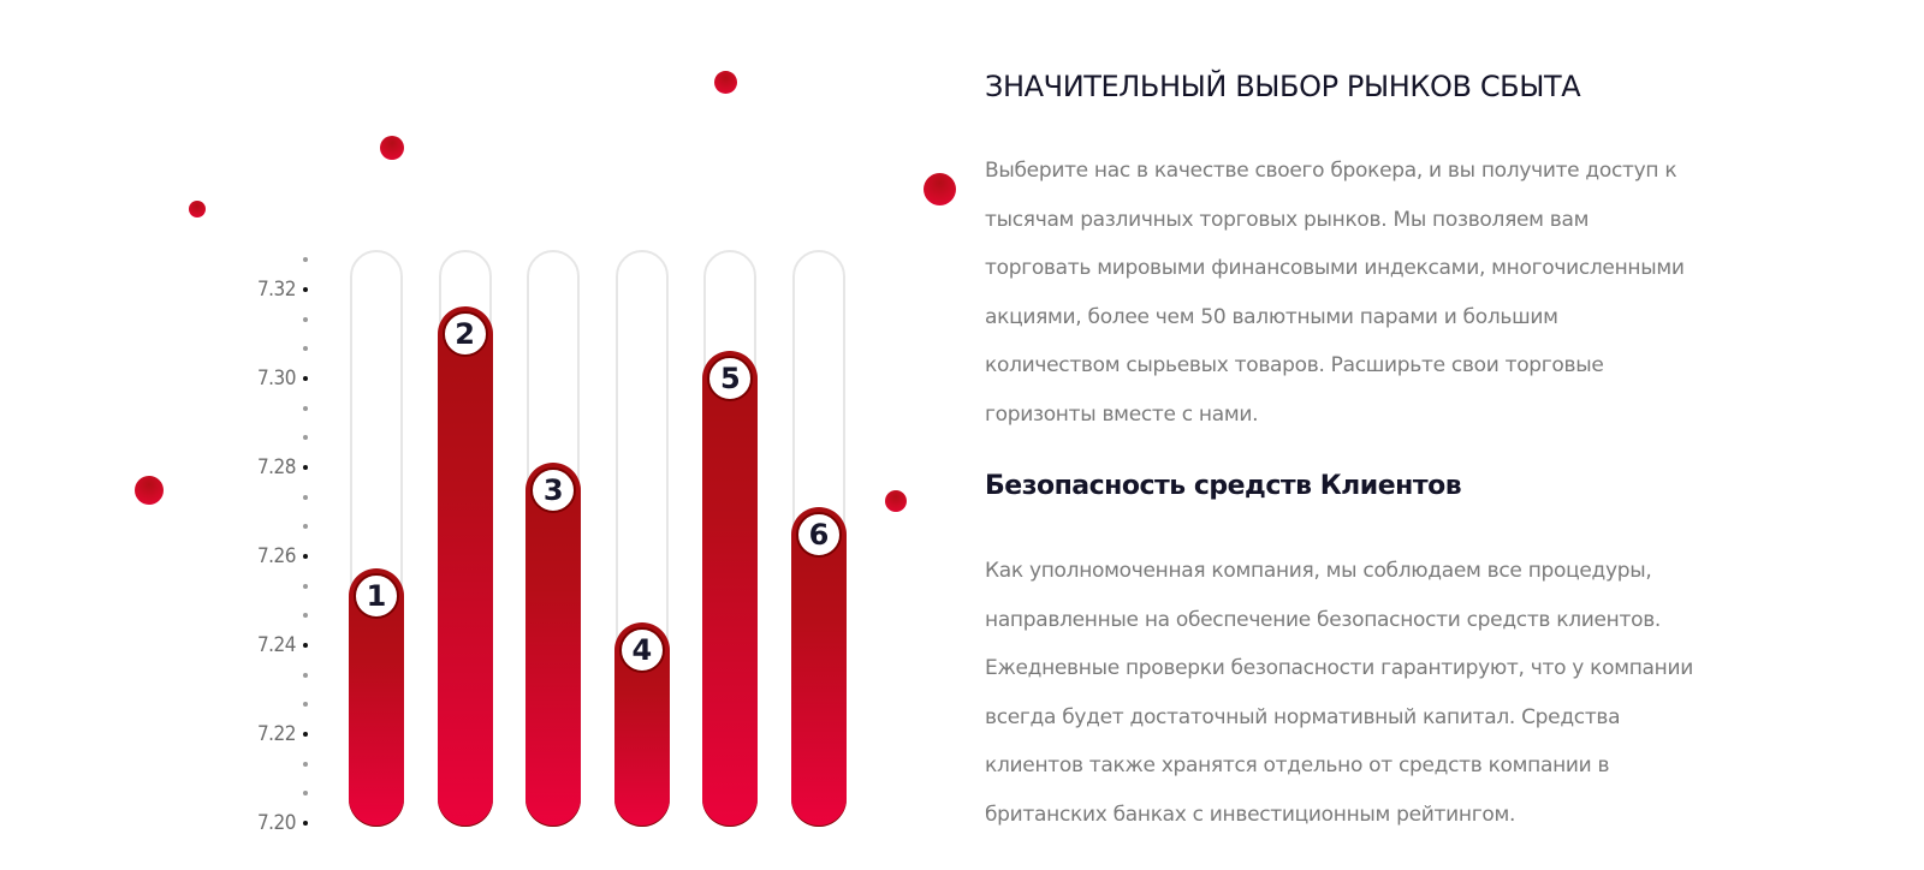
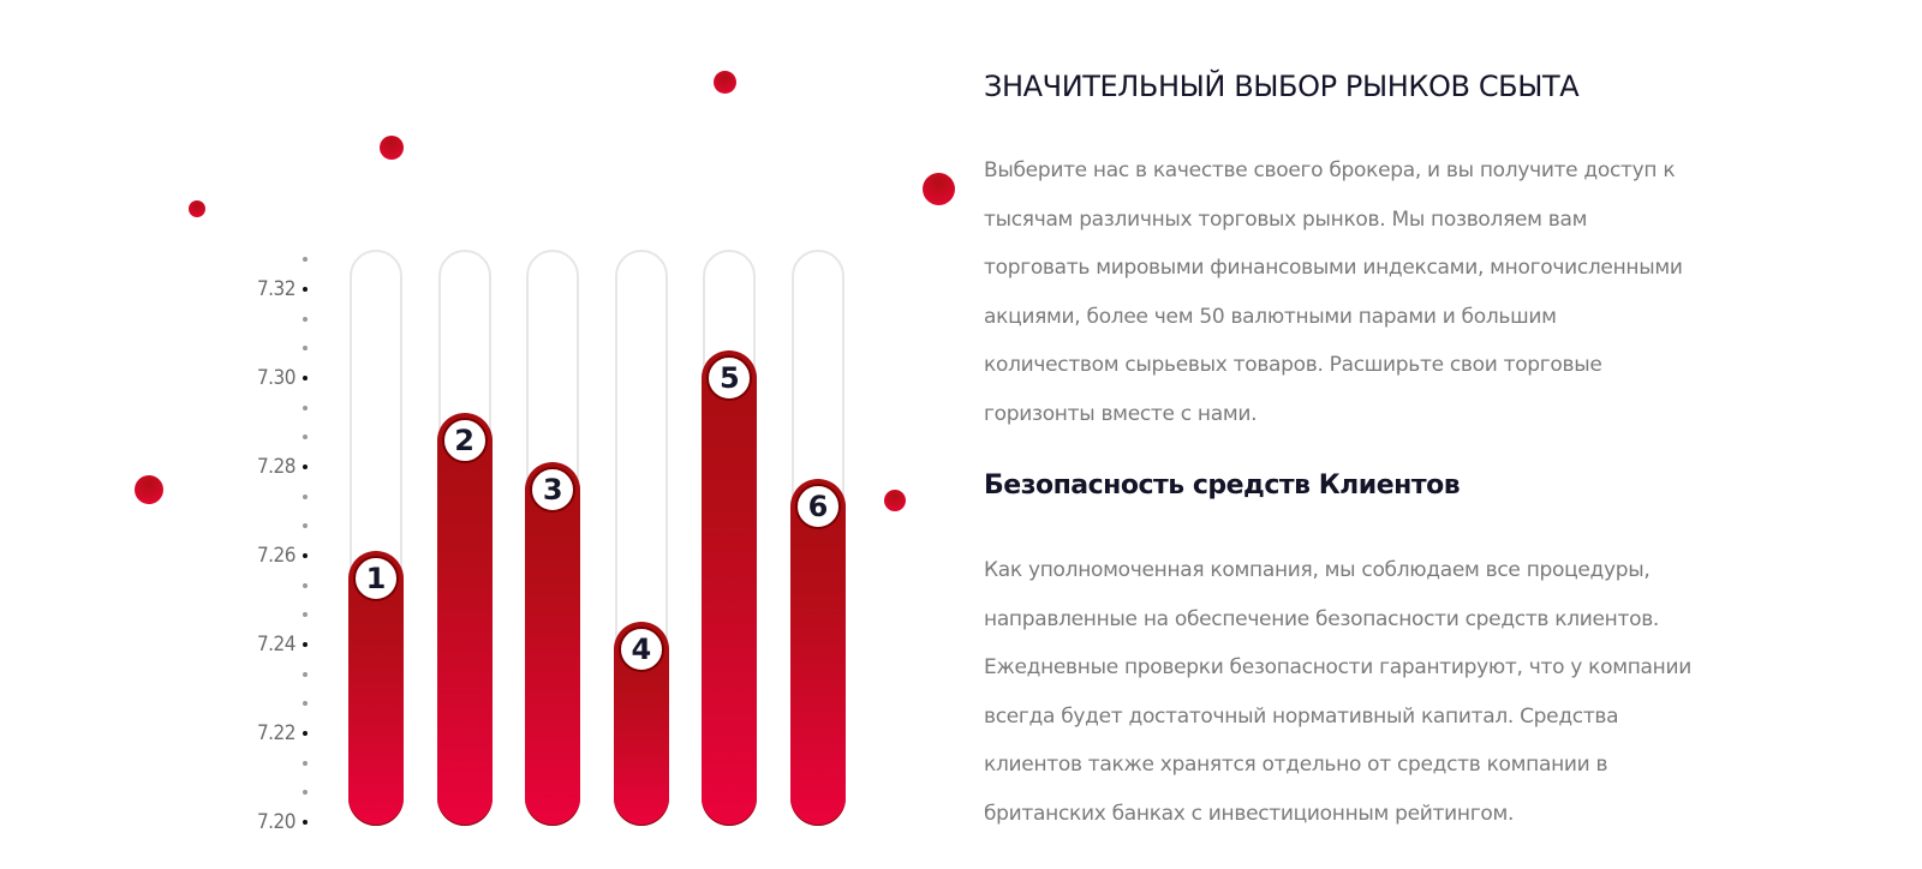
1: 7.251 -> 7.255
2: 7.310 -> 7.286
6: 7.265 -> 7.271
